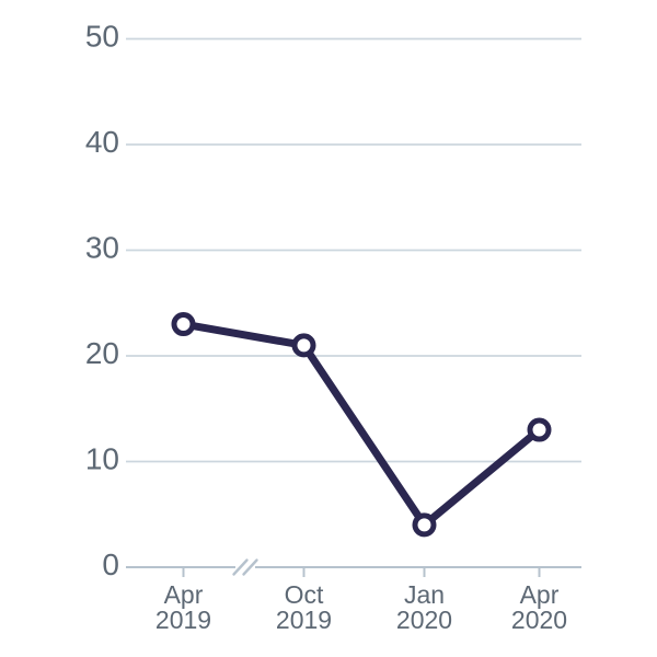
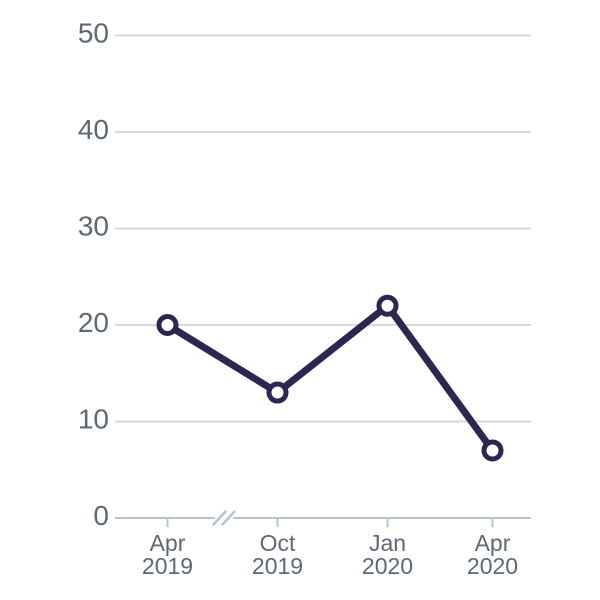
Apr 2019: 23 -> 20
Oct 2019: 21 -> 13
Jan 2020: 4 -> 22
Apr 2020: 13 -> 7
